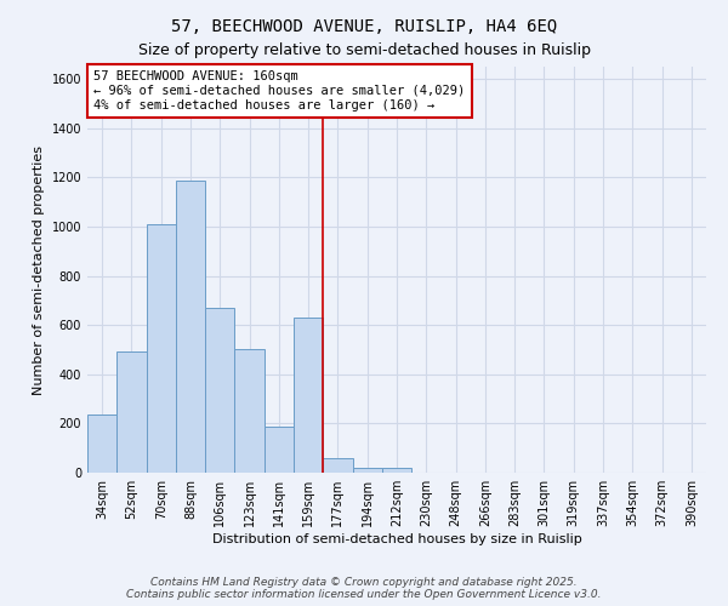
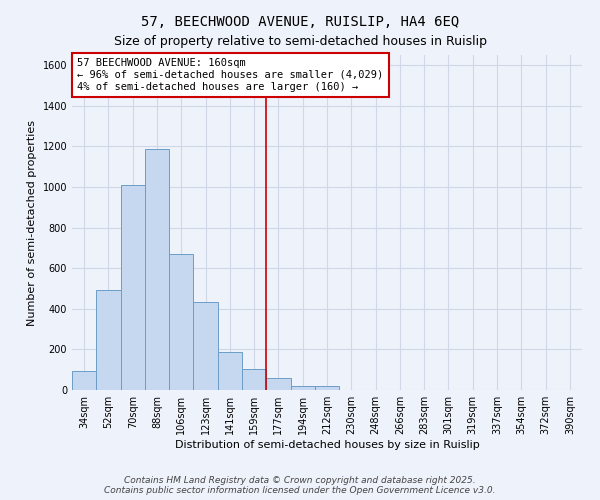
34sqm: 235 -> 95
123sqm: 500 -> 435
159sqm: 630 -> 105
